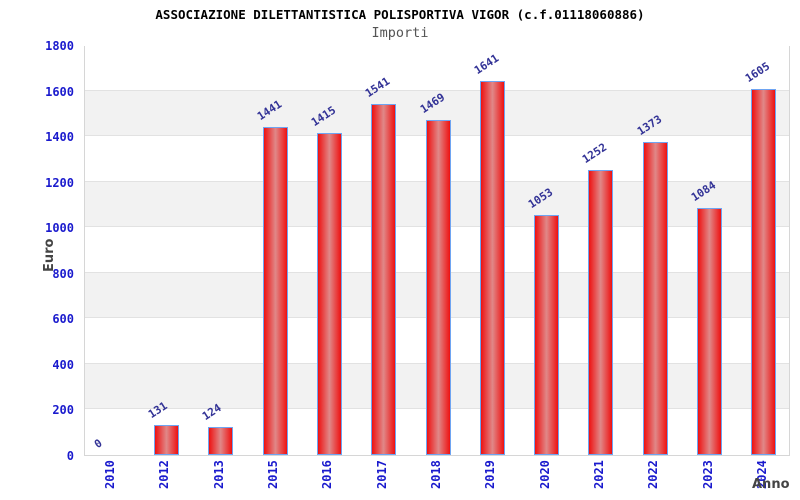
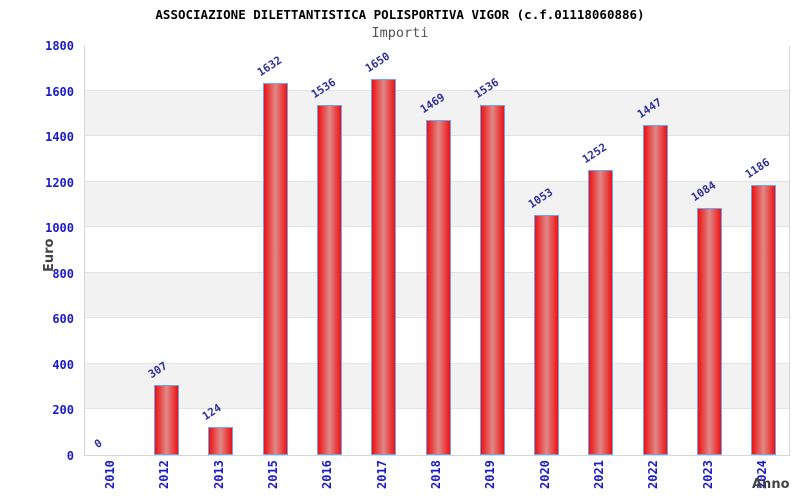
2012: 131 -> 307
2015: 1441 -> 1632
2016: 1415 -> 1536
2017: 1541 -> 1650
2019: 1641 -> 1536
2022: 1373 -> 1447
2024: 1605 -> 1186
